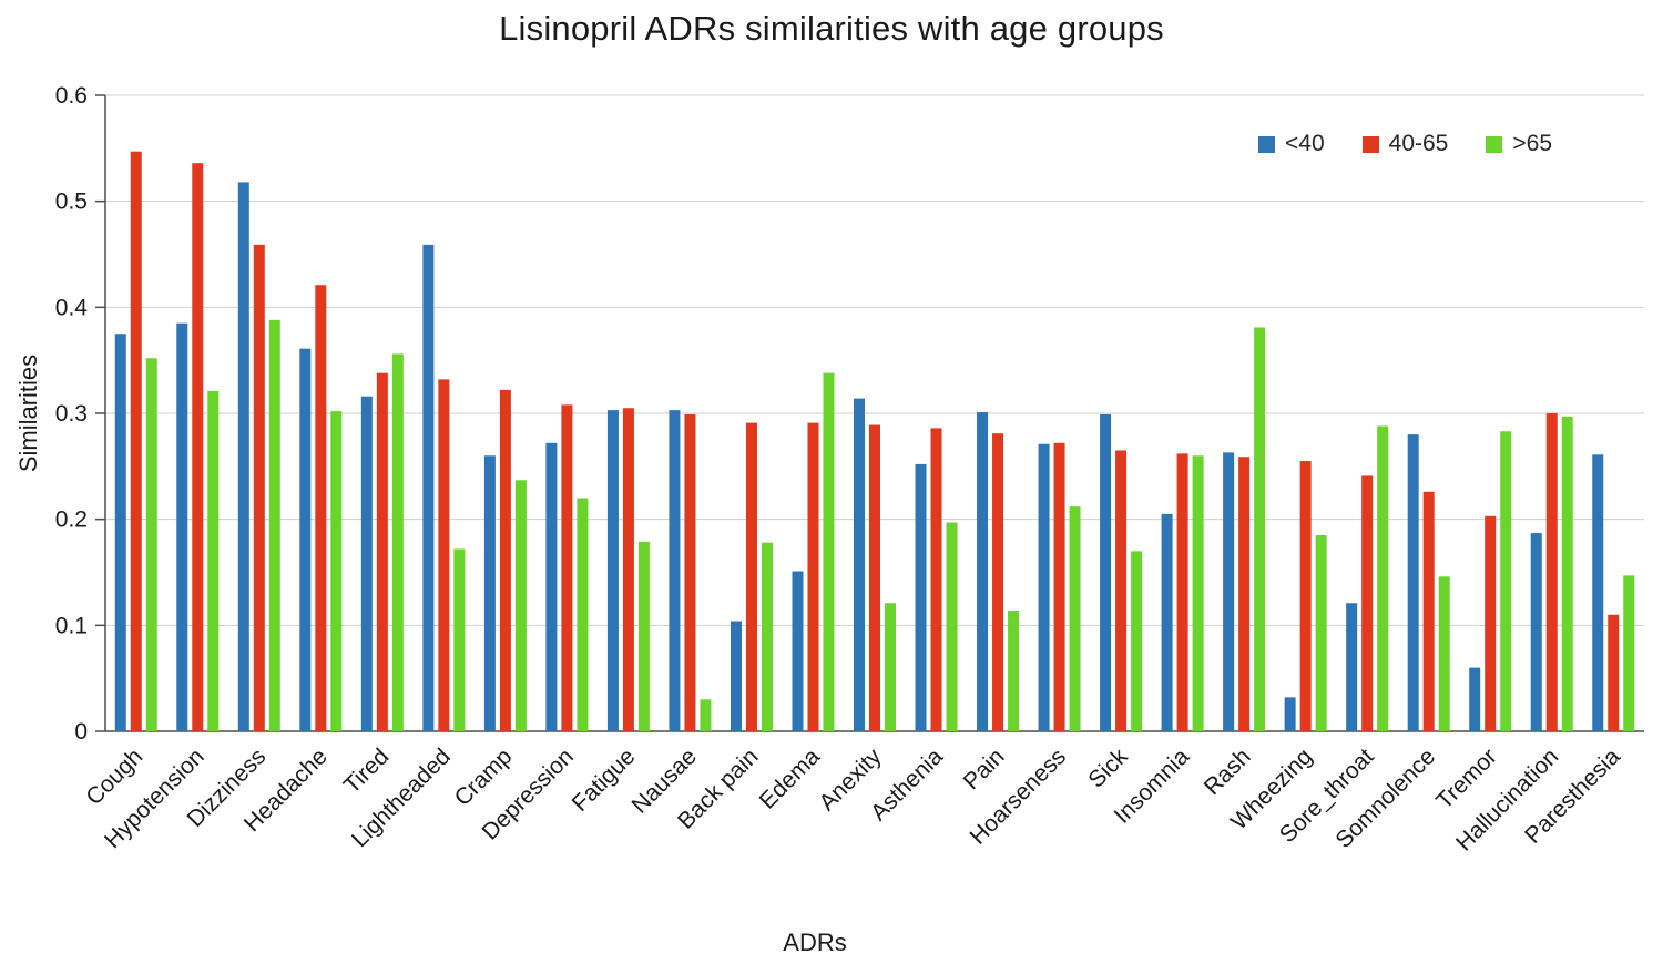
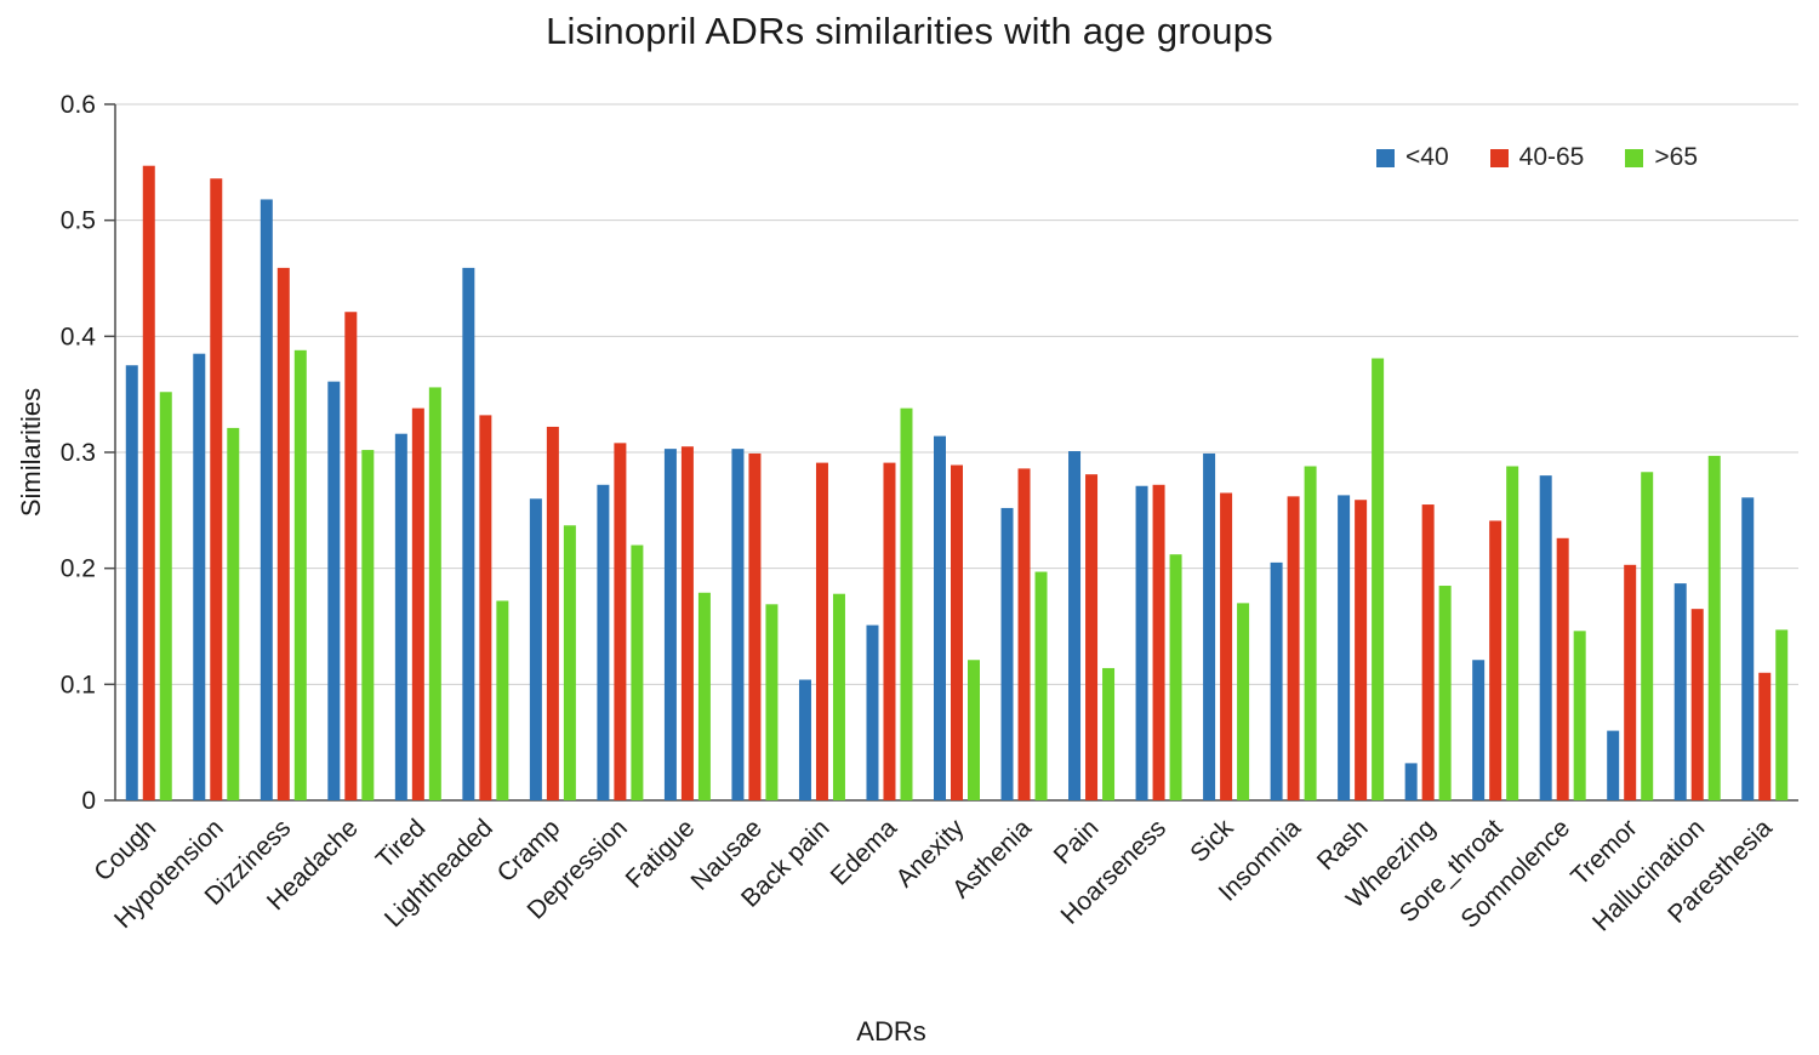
>65/Nausae: 0.03 -> 0.17
>65/Insomnia: 0.26 -> 0.29
40-65/Hallucination: 0.30 -> 0.17
